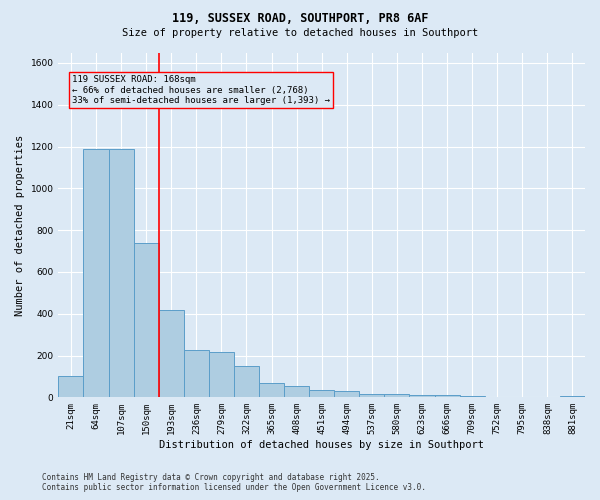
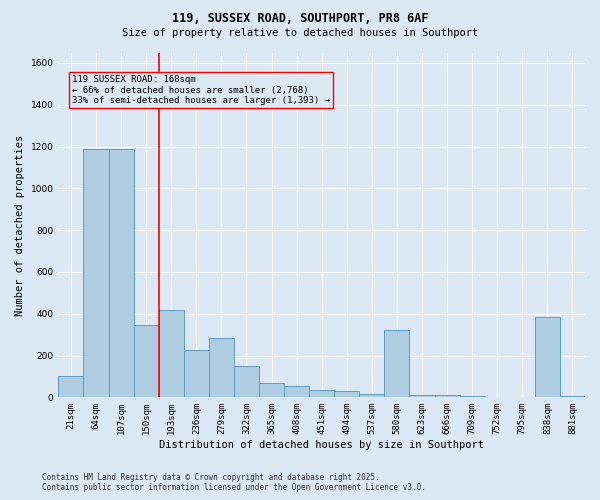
150sqm: 740 -> 345
279sqm: 215 -> 285
580sqm: 15 -> 320
838sqm: 2 -> 385
